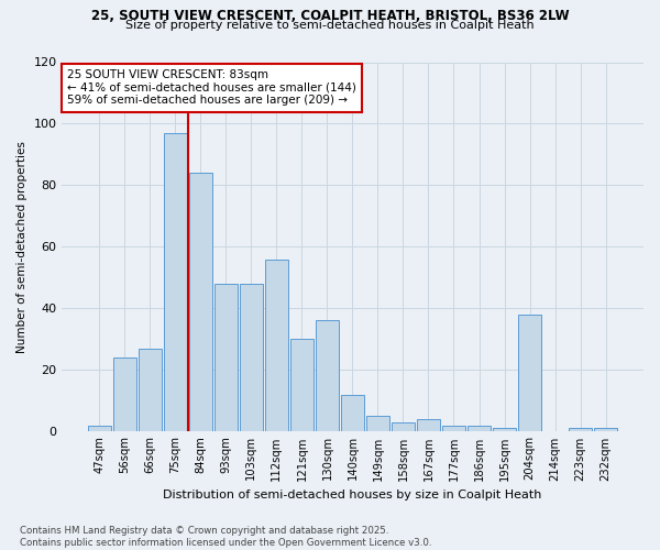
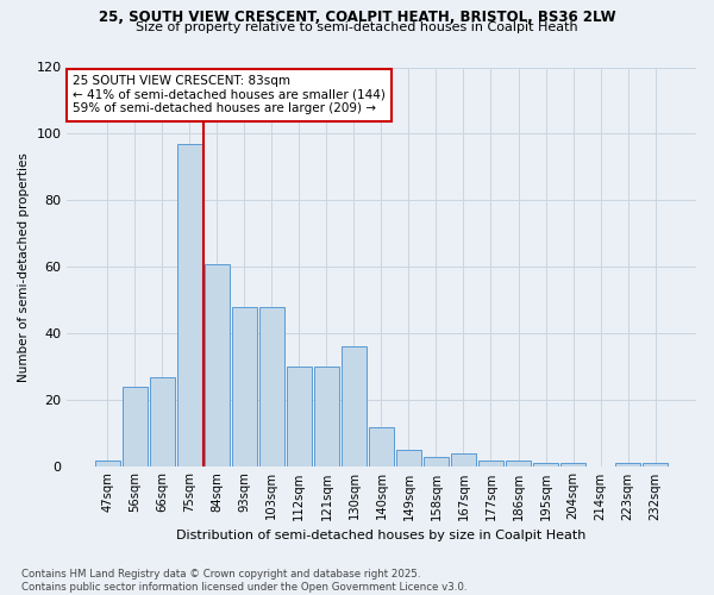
84sqm: 84 -> 61
112sqm: 56 -> 30
204sqm: 38 -> 1
